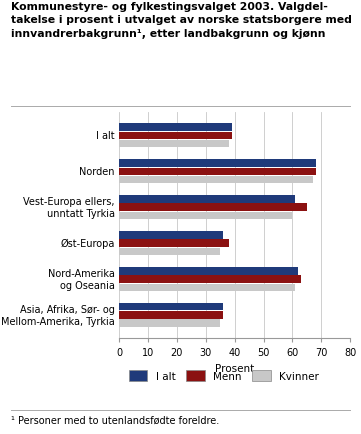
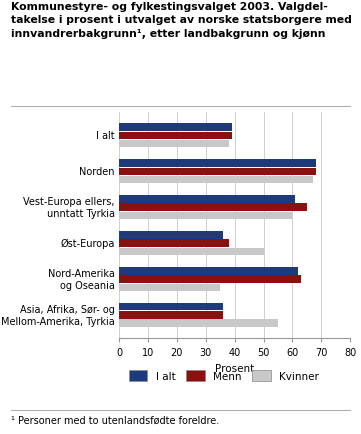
Kvinner/Øst-Europa: 35 -> 50
Kvinner/Nord-Amerika og Oseania: 61 -> 35
Kvinner/Asia, Afrika, Sør- og Mellom-Amerika, Tyrkia: 35 -> 55
